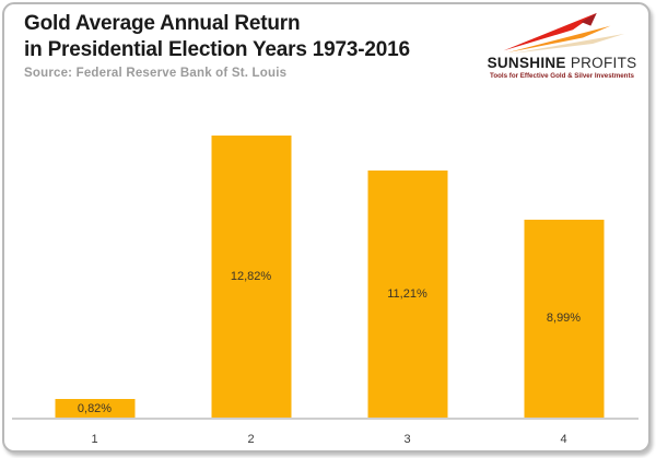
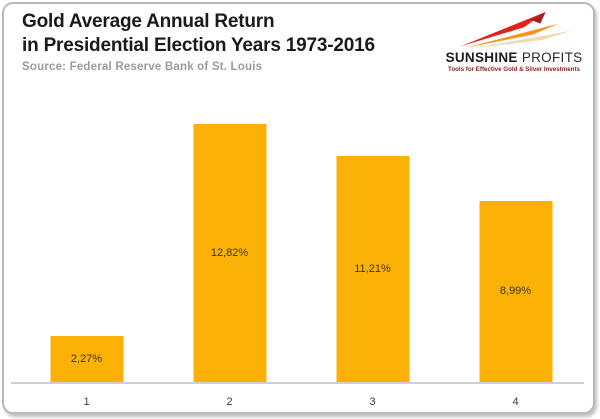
1: 0,82% -> 2,27%
